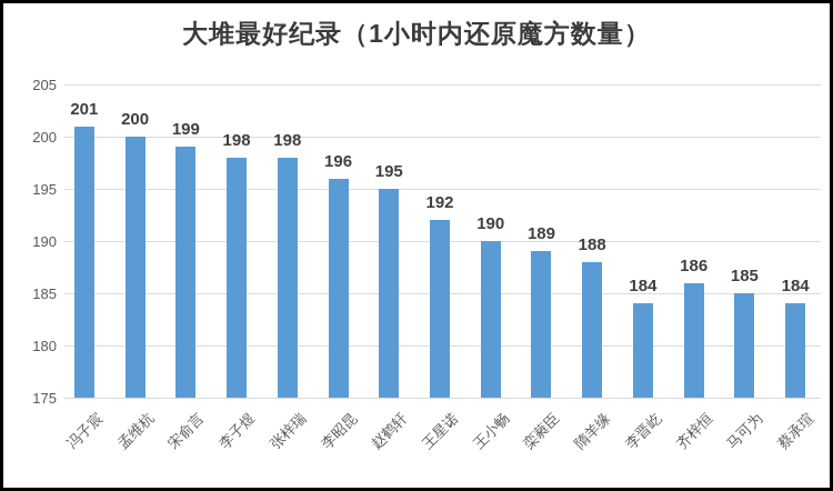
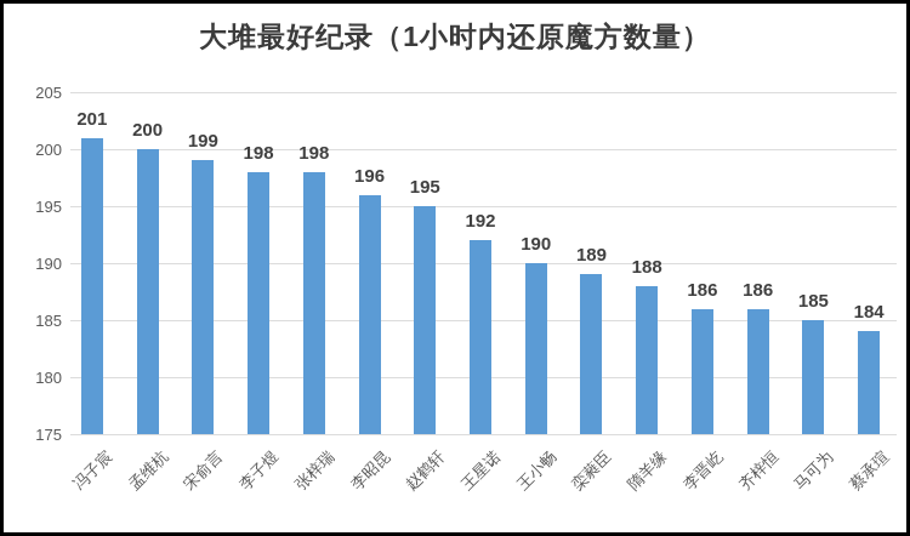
李晋屹: 184 -> 186
